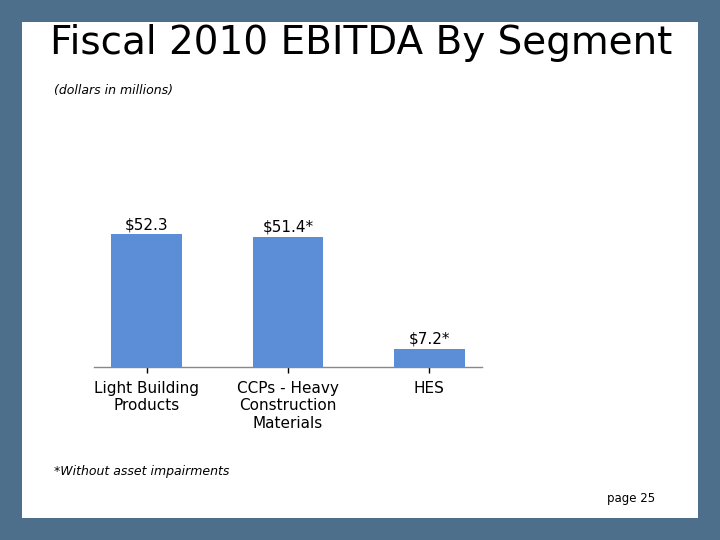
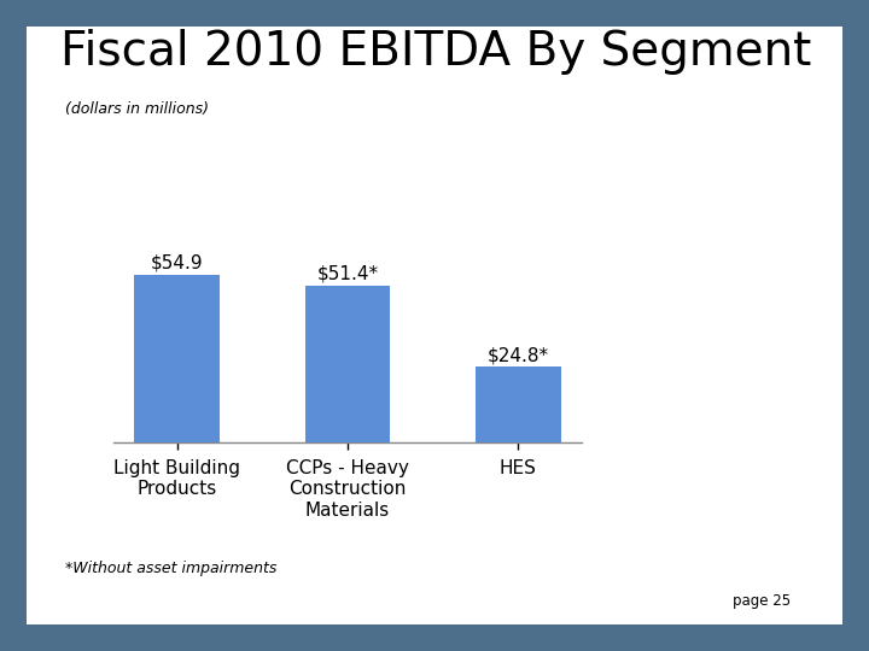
Light Building Products: $52.3 -> $54.9
HES: $7.2* -> $24.8*
